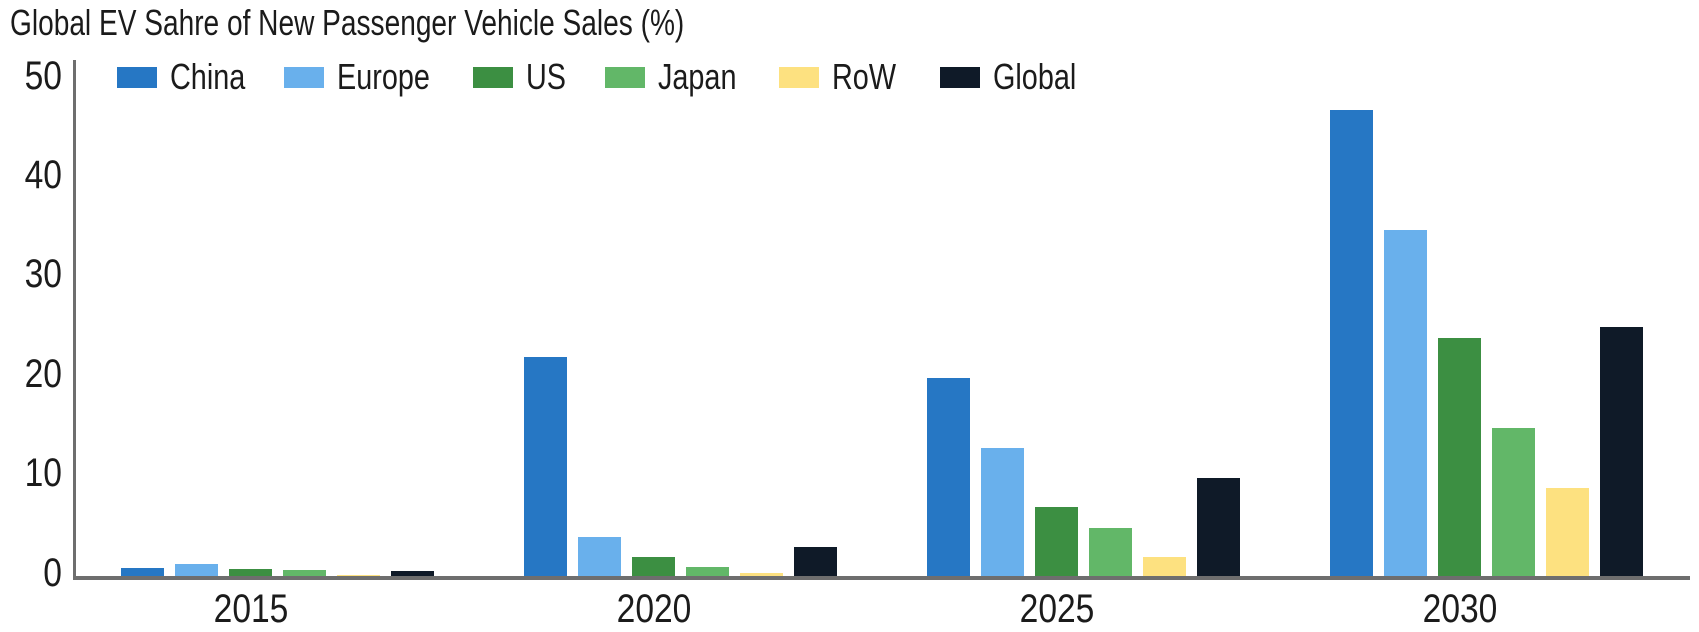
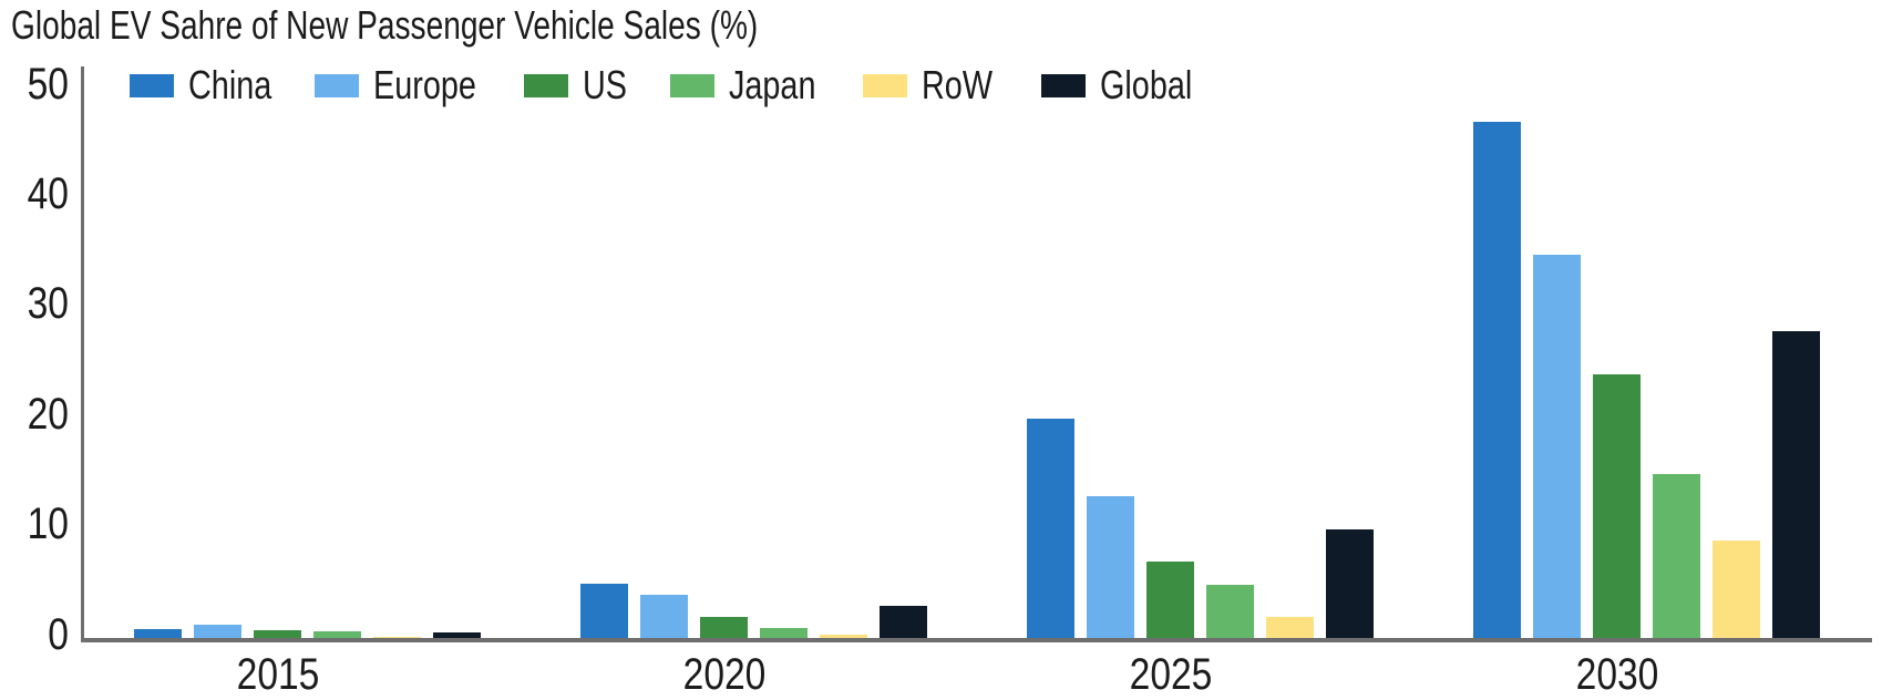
China/2020: 22 -> 5
Global/2030: 25 -> 28
